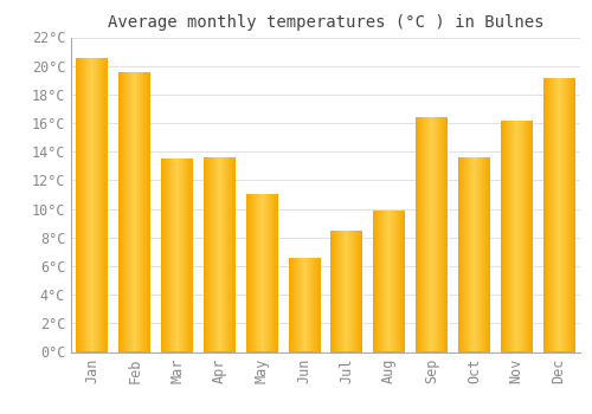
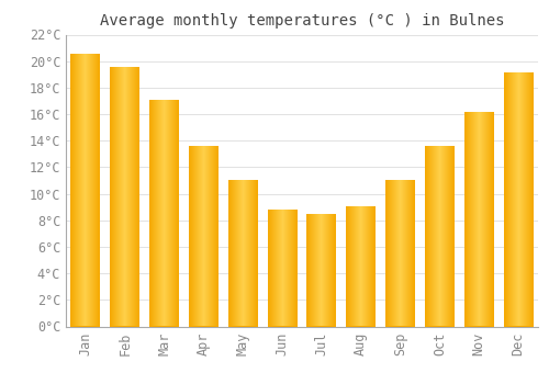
Mar: 13.4°C -> 17.0°C
Jun: 6.5°C -> 8.7°C
Aug: 9.8°C -> 9.0°C
Sep: 16.3°C -> 11.0°C
